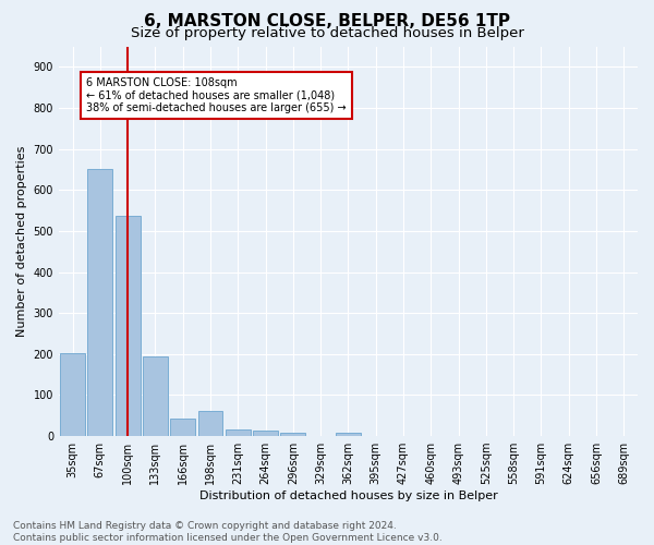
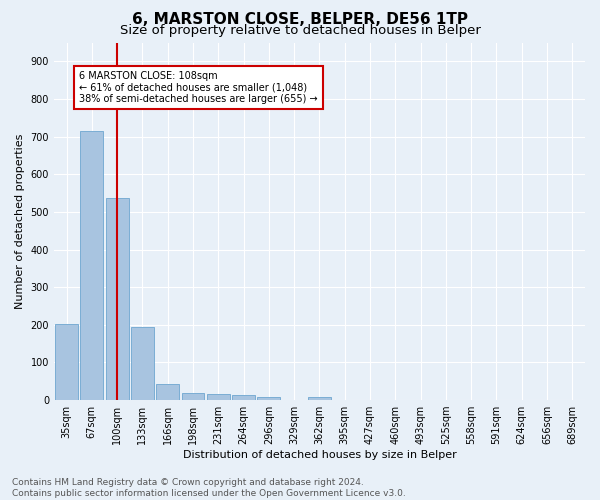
67sqm: 650 -> 714
198sqm: 60 -> 20
